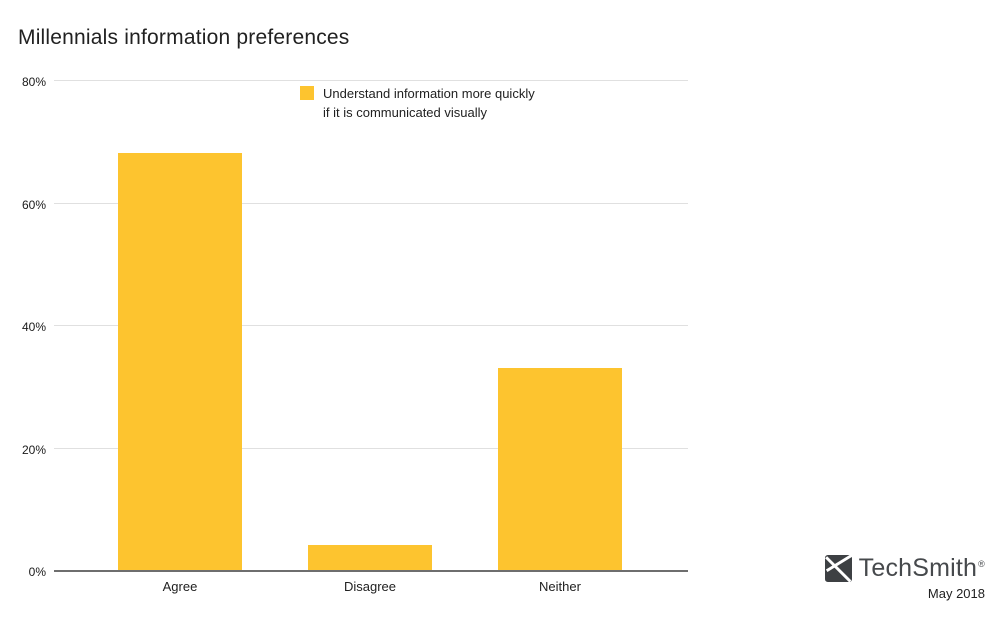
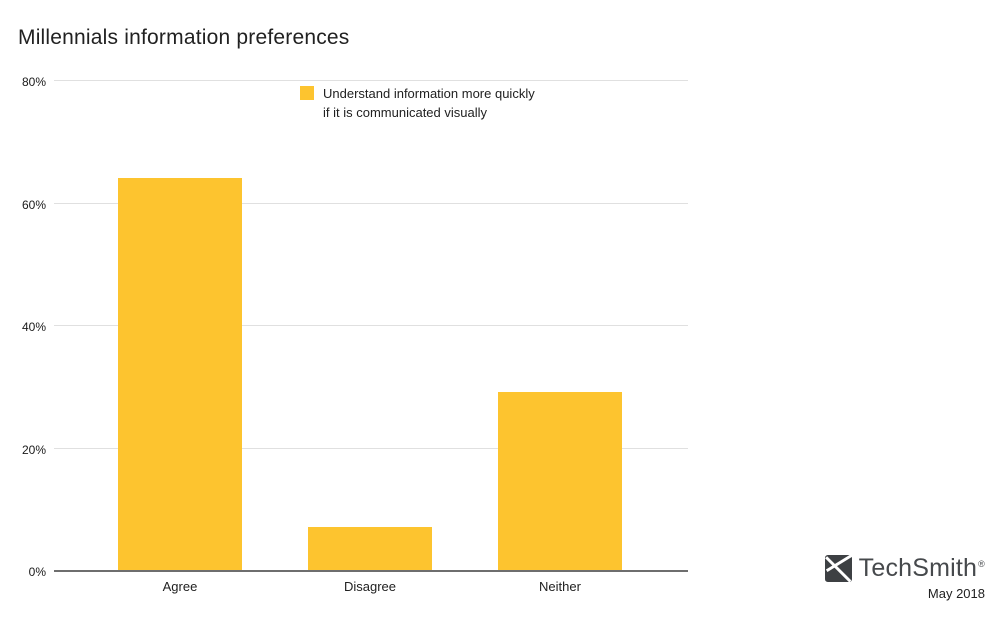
Agree: 68% -> 64%
Disagree: 4% -> 7%
Neither: 33% -> 29%
